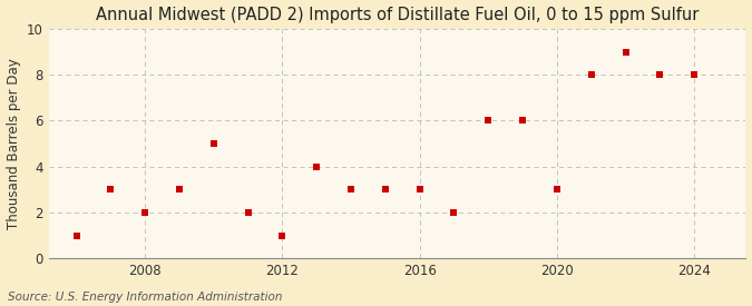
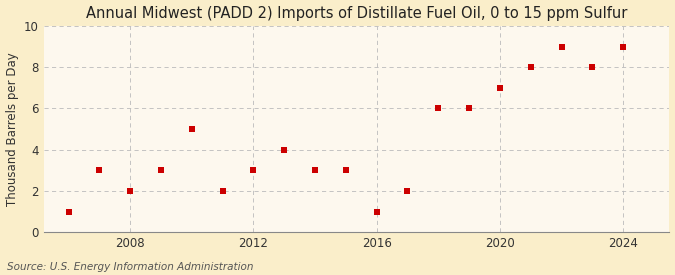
2012: 1 -> 3
2016: 3 -> 1
2020: 3 -> 7
2024: 8 -> 9
